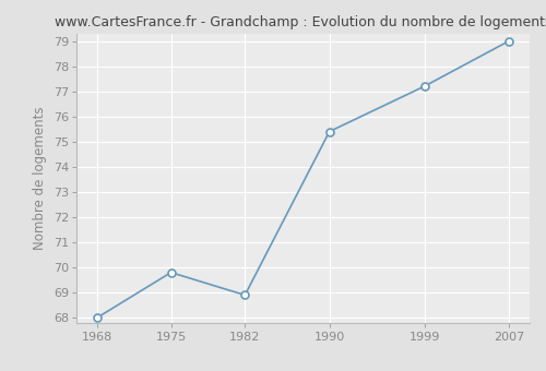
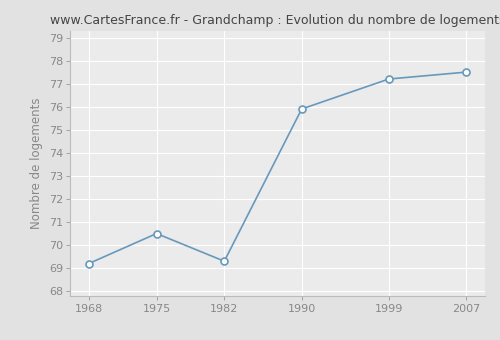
1968: 68.0 -> 69.2
1975: 69.8 -> 70.5
1982: 68.9 -> 69.3
1990: 75.4 -> 75.9
2007: 79.0 -> 77.5
